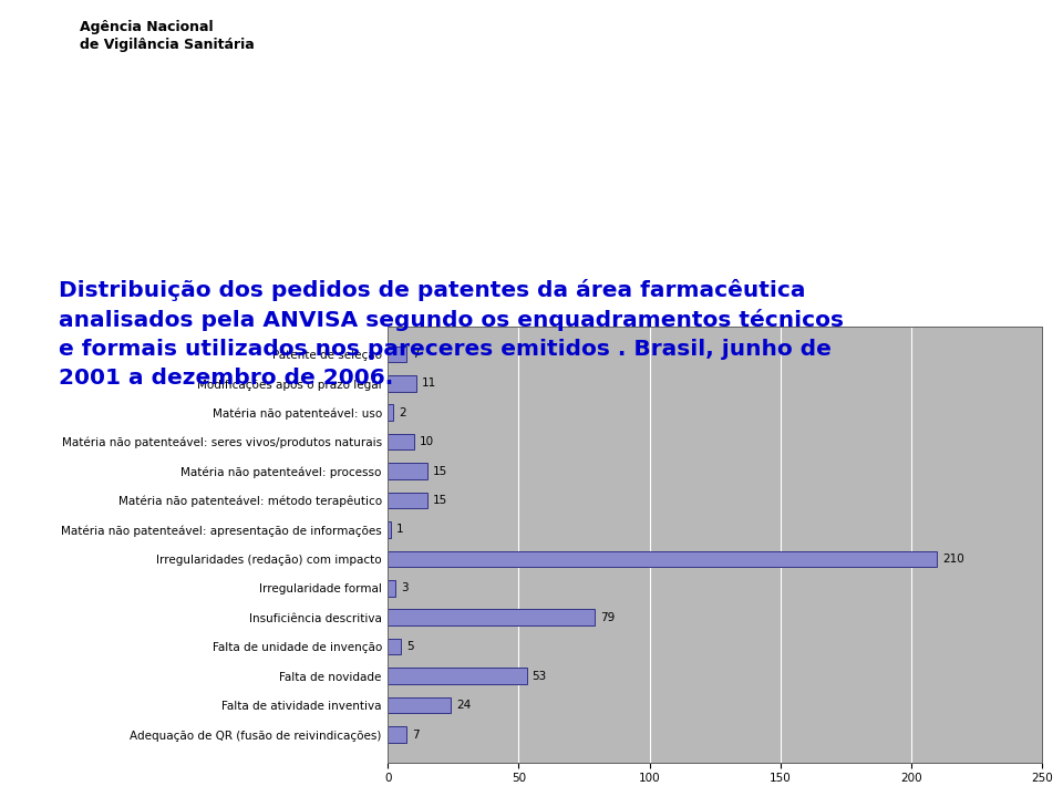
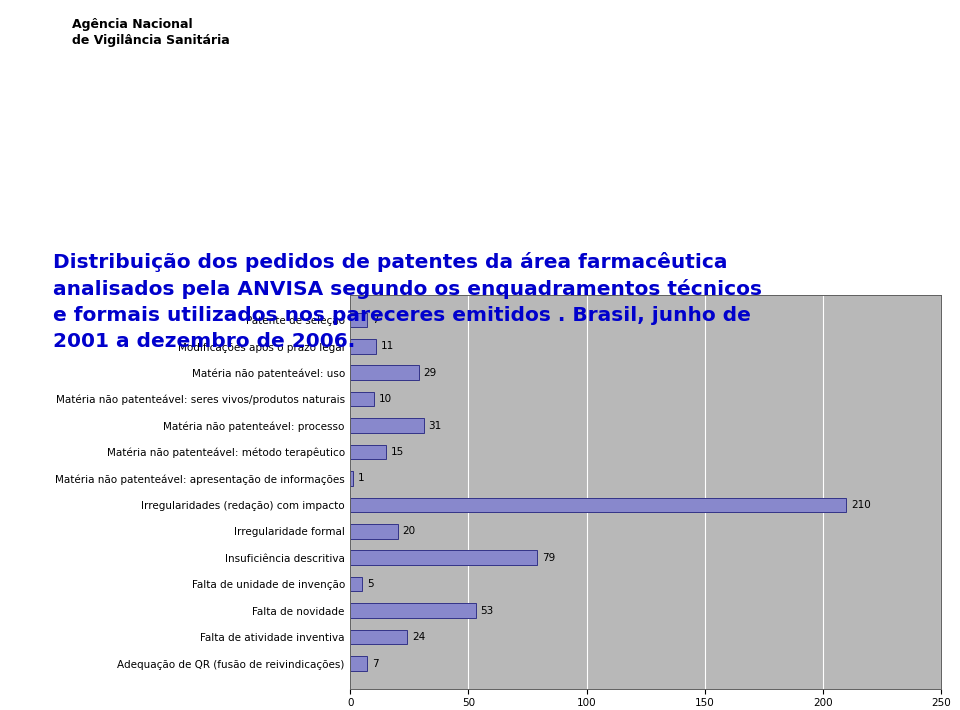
Matéria não patenteável: uso: 2 -> 29
Matéria não patenteável: processo: 15 -> 31
Irregularidade formal: 3 -> 20
